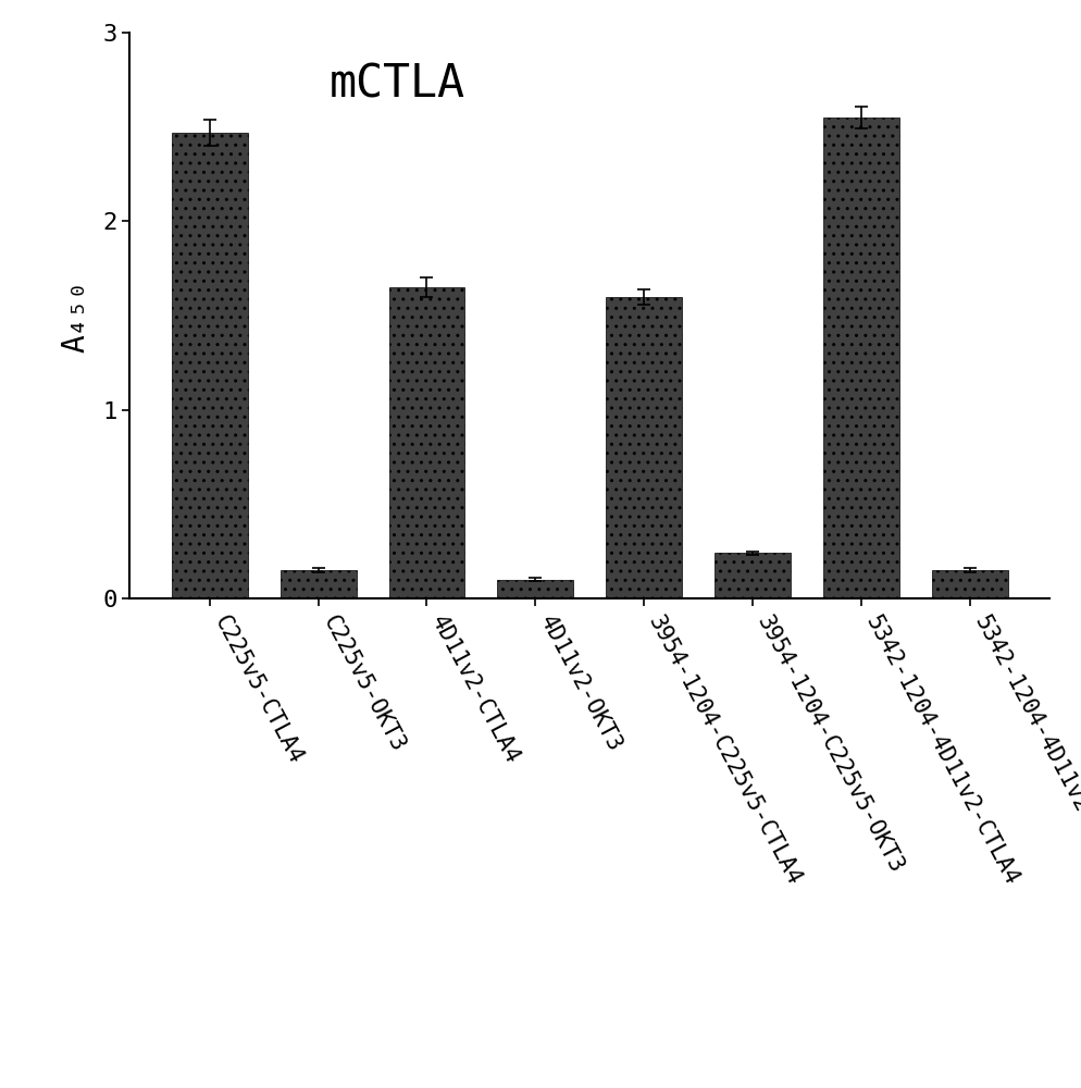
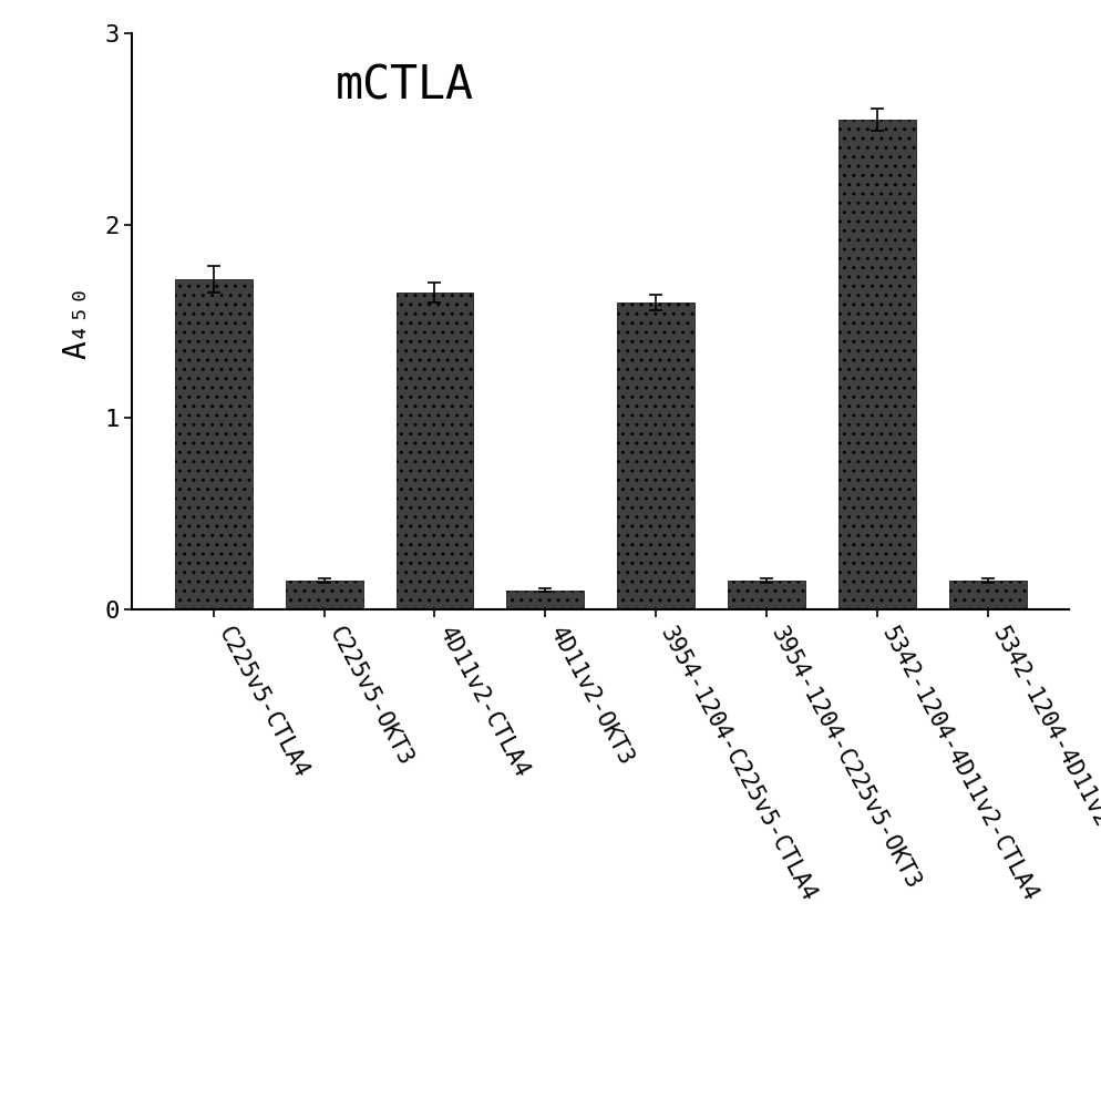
C225v5-CTLA4: 2.47 -> 1.72
3954-1204-C225v5-OKT3: 0.24 -> 0.15
